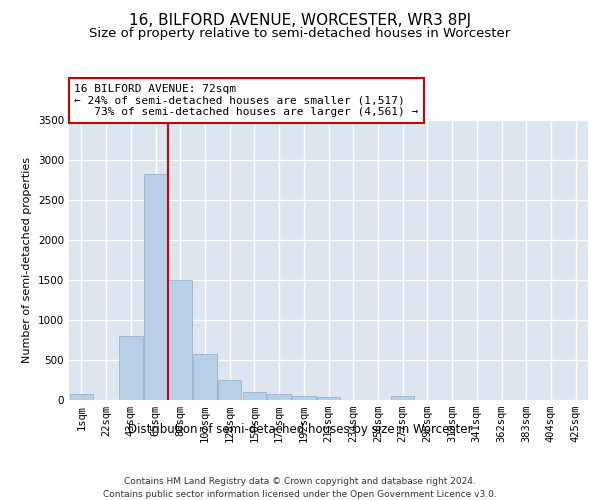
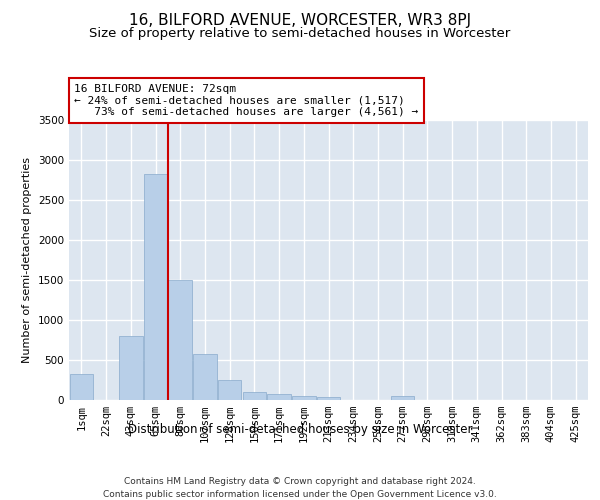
1sqm: 80 -> 320
